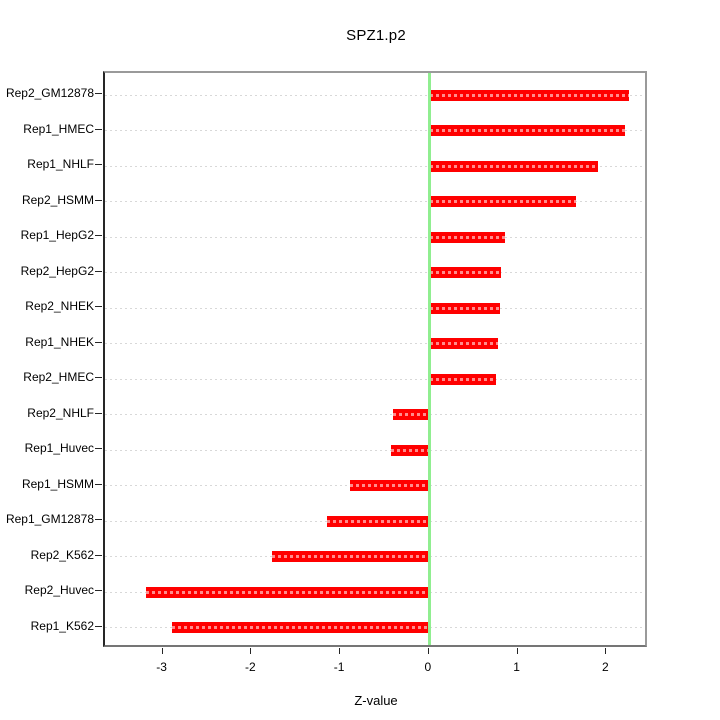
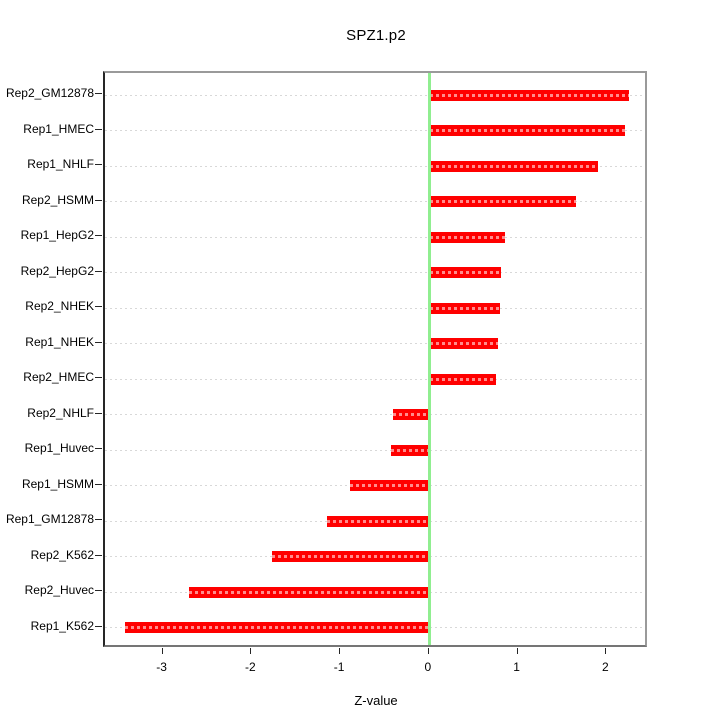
Rep2_Huvec: -3.2 -> -2.7
Rep1_K562: -2.9 -> -3.4
